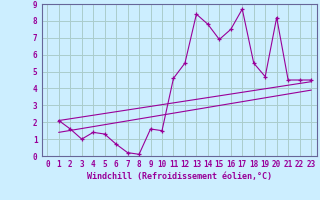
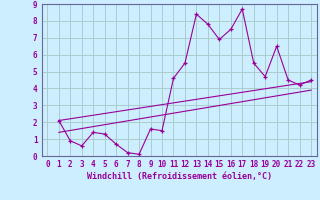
2: 1.6 -> 0.9
3: 1.0 -> 0.6
20: 8.2 -> 6.5
22: 4.5 -> 4.2
